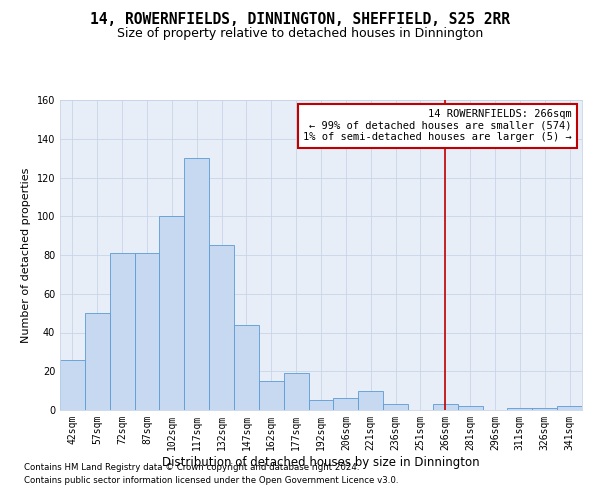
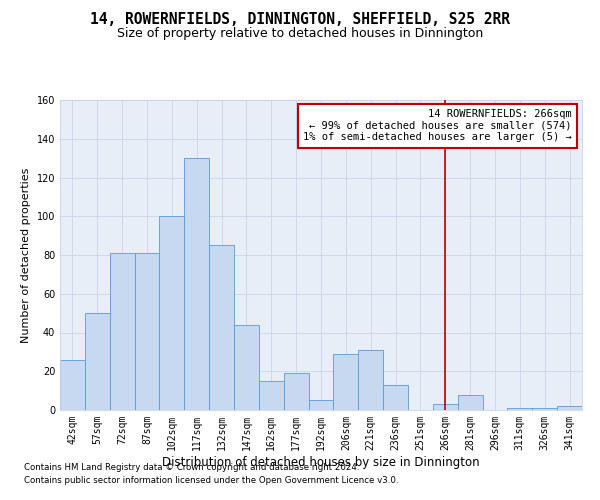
206sqm: 6 -> 29
221sqm: 10 -> 31
236sqm: 3 -> 13
281sqm: 2 -> 8
